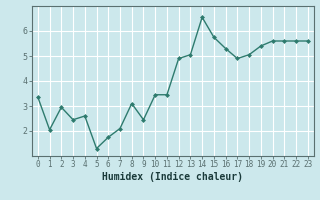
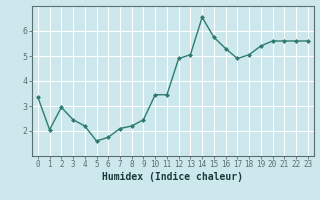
4: 2.60 -> 2.20
5: 1.30 -> 1.60
8: 3.10 -> 2.20
